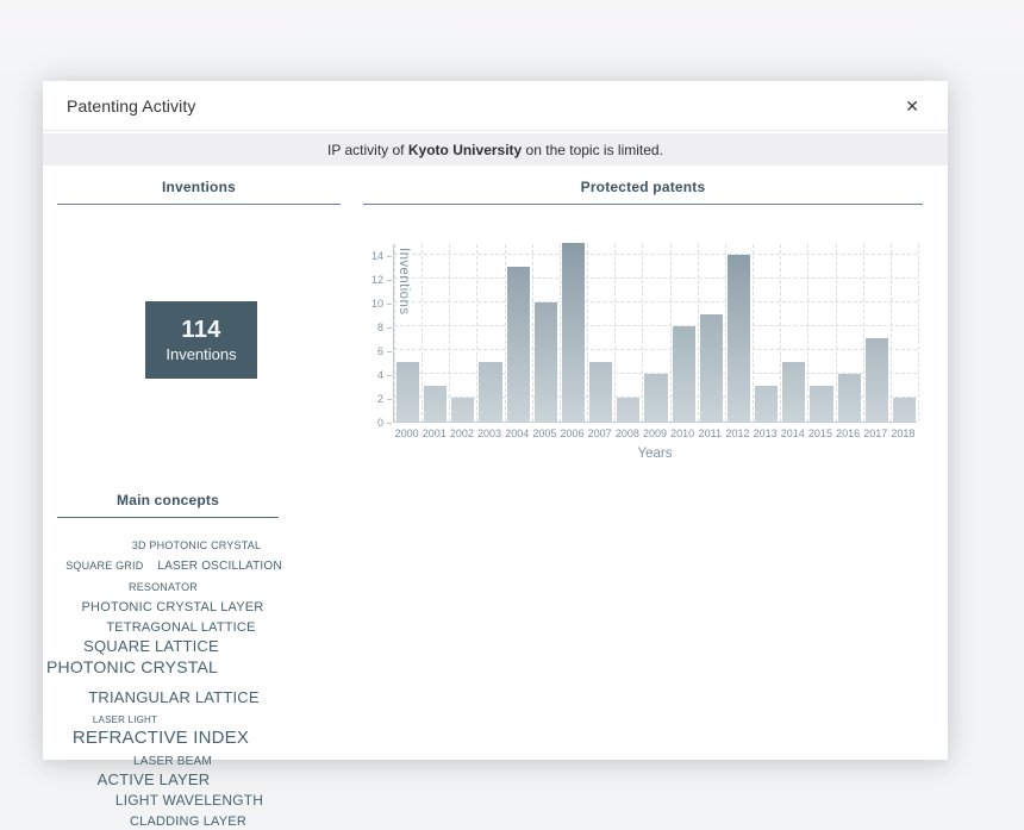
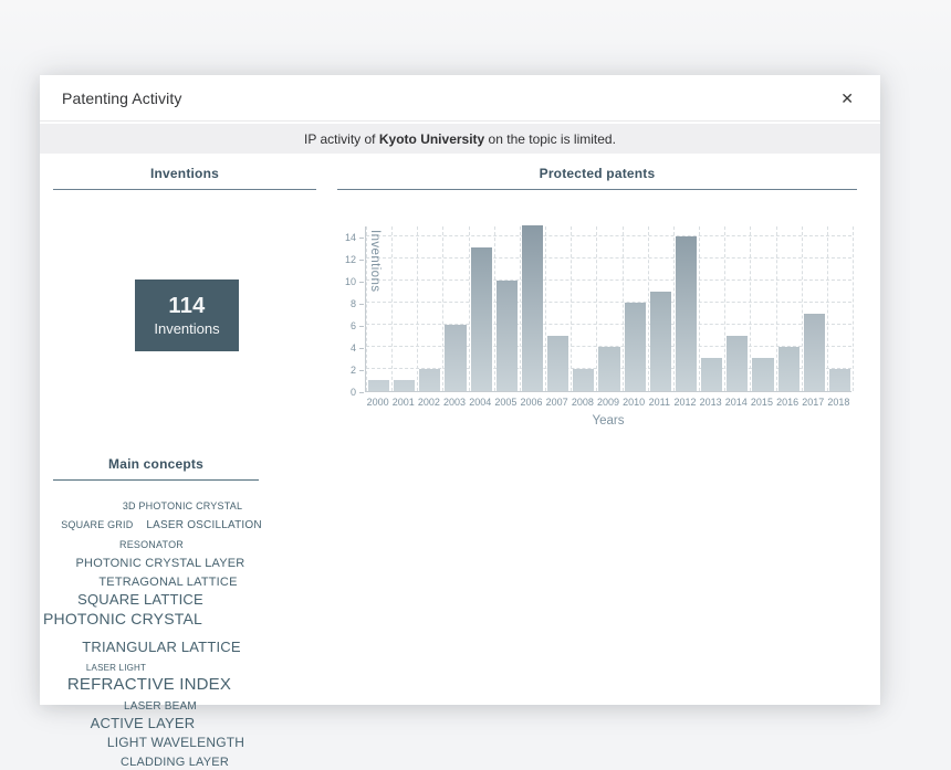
2000: 5 -> 1
2001: 3 -> 1
2003: 5 -> 6
